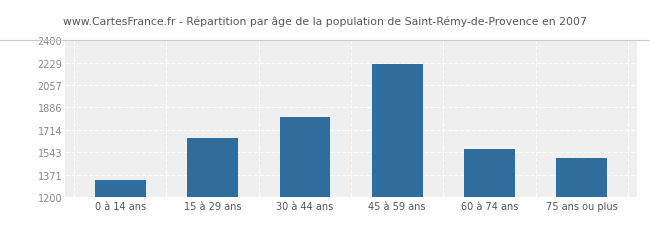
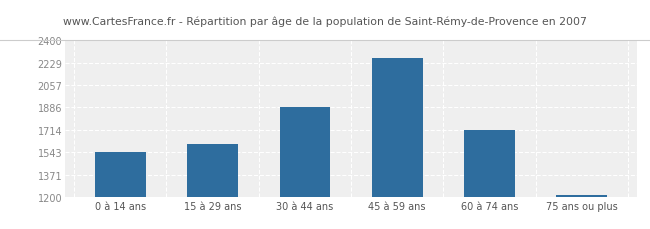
0 à 14 ans: 1330 -> 1540
15 à 29 ans: 1650 -> 1610
30 à 44 ans: 1810 -> 1890
45 à 59 ans: 2220 -> 2270
60 à 74 ans: 1570 -> 1710
75 ans ou plus: 1500 -> 1210
